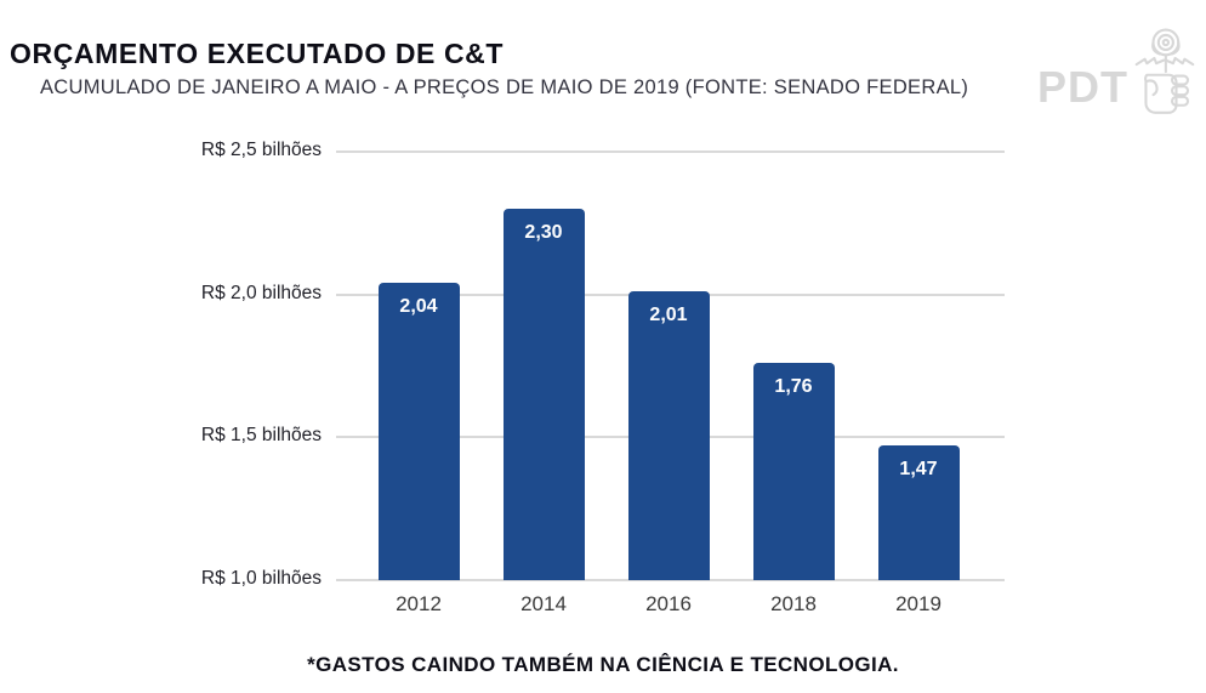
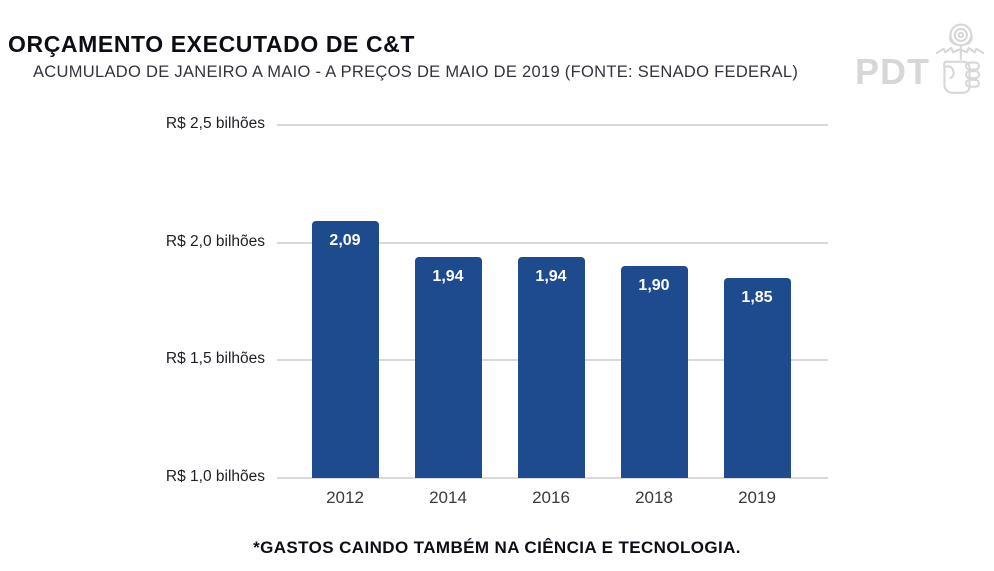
2012: 2,04 -> 2,09
2014: 2,30 -> 1,94
2016: 2,01 -> 1,94
2018: 1,76 -> 1,90
2019: 1,47 -> 1,85
